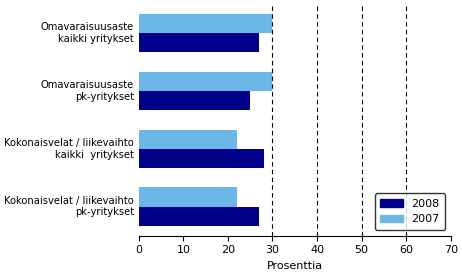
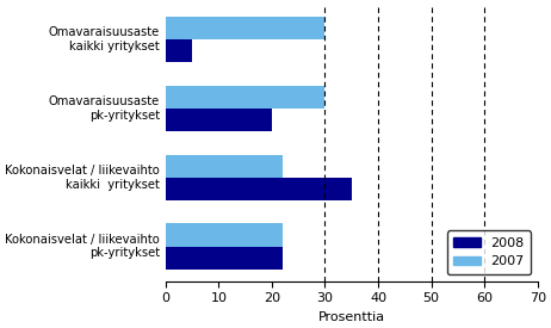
2008/Omavaraisuusaste kaikki yritykset: 27 -> 5
2008/Omavaraisuusaste pk-yritykset: 25 -> 20
2008/Kokonaisvelat / liikevaihto kaikki yritykset: 28 -> 35
2008/Kokonaisvelat / liikevaihto pk-yritykset: 27 -> 22
